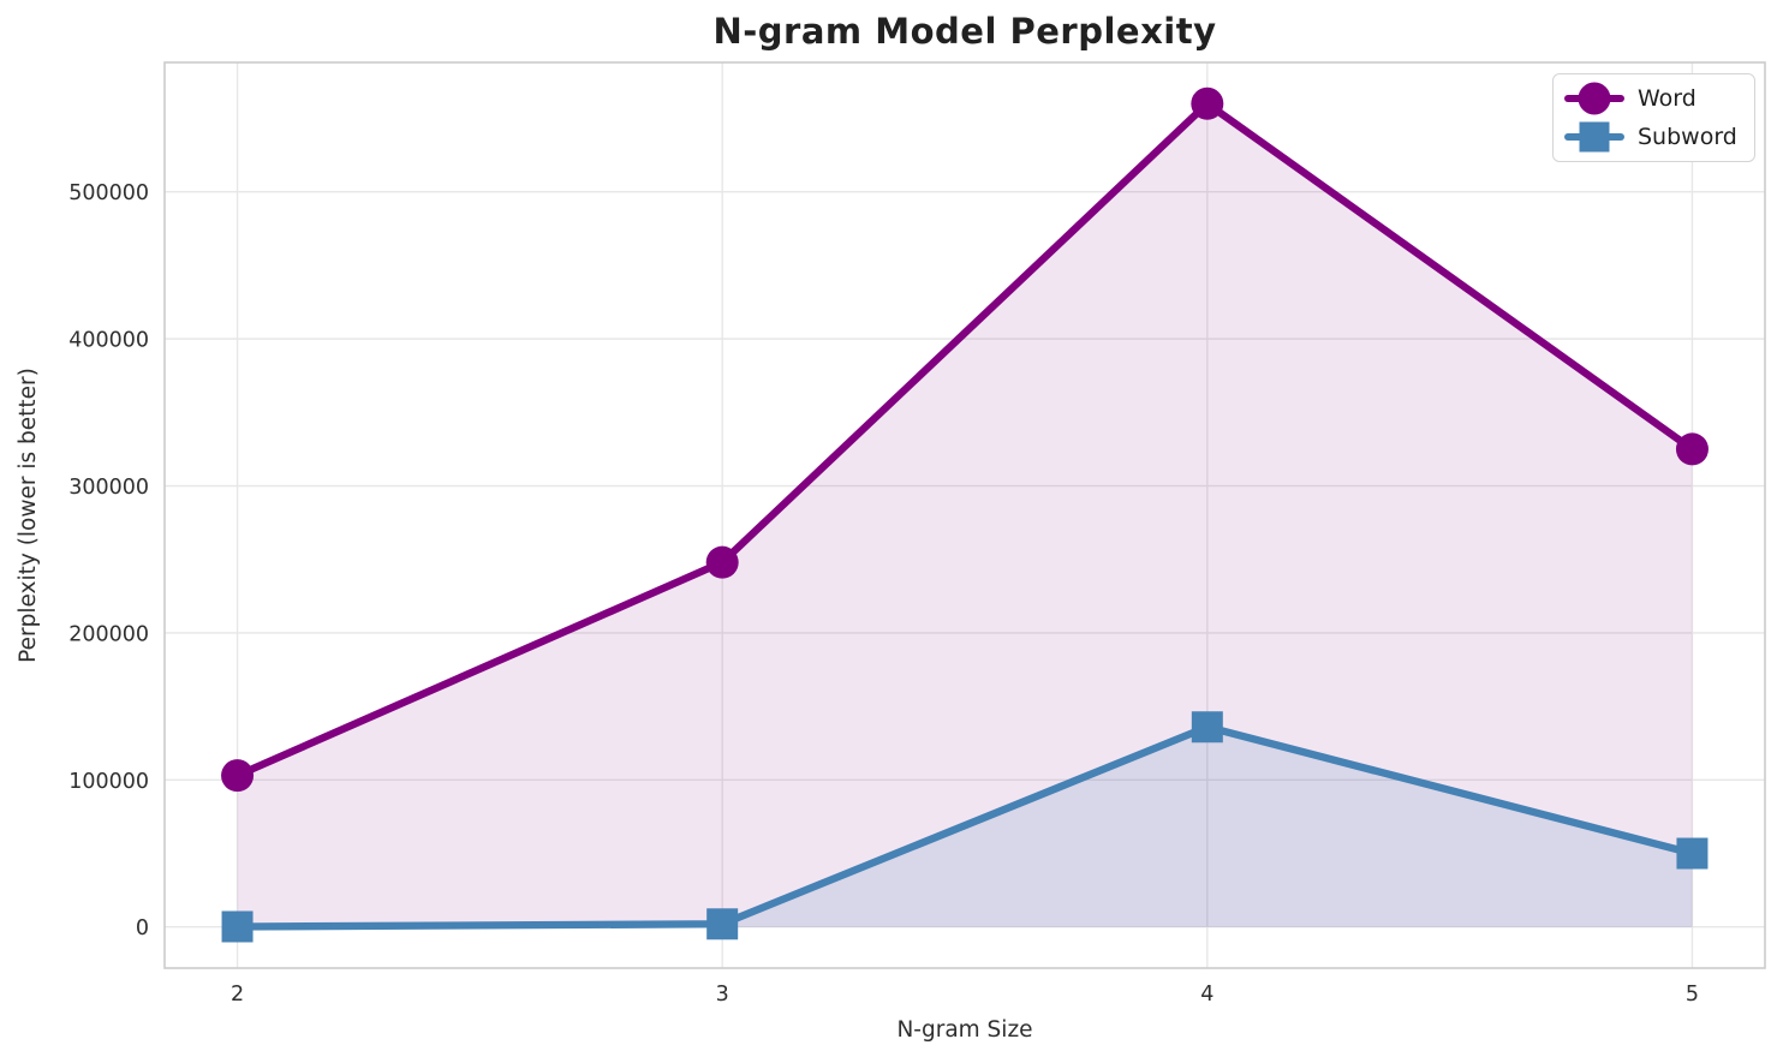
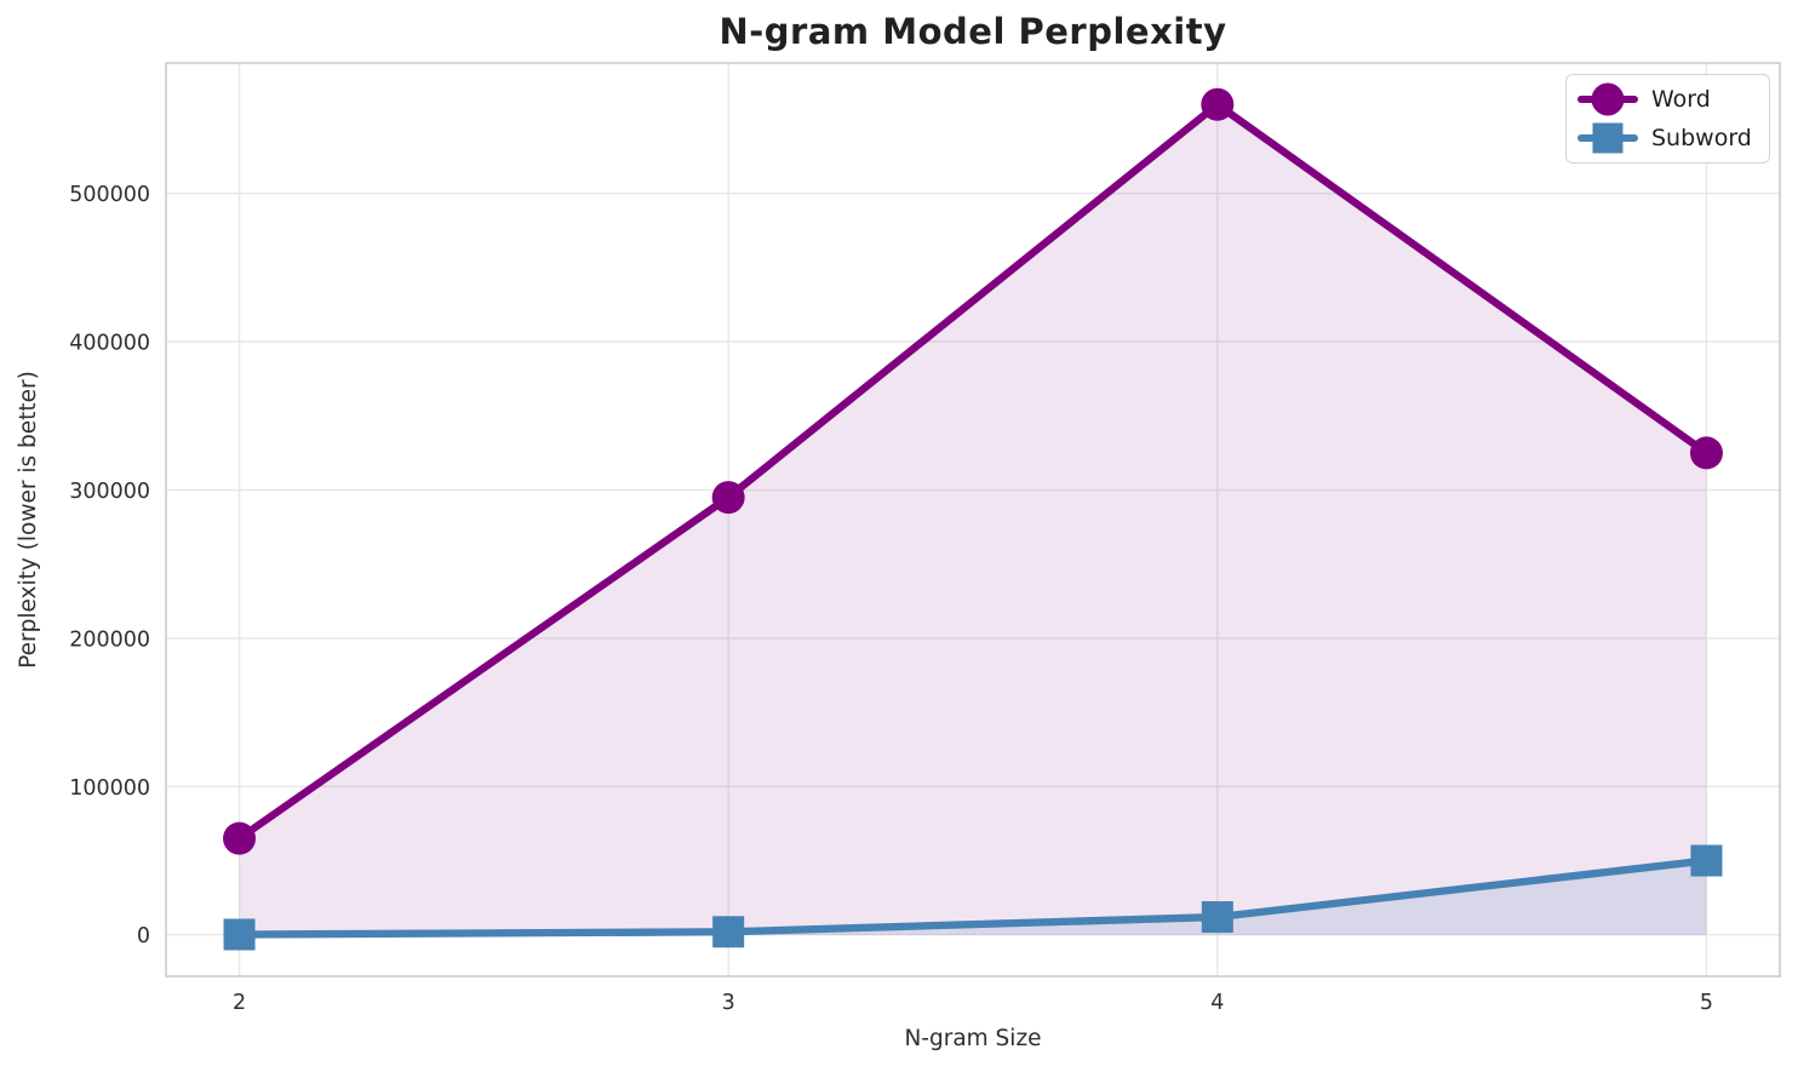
Word/2: 103000 -> 65000
Word/3: 248000 -> 295000
Subword/4: 136000 -> 12000
